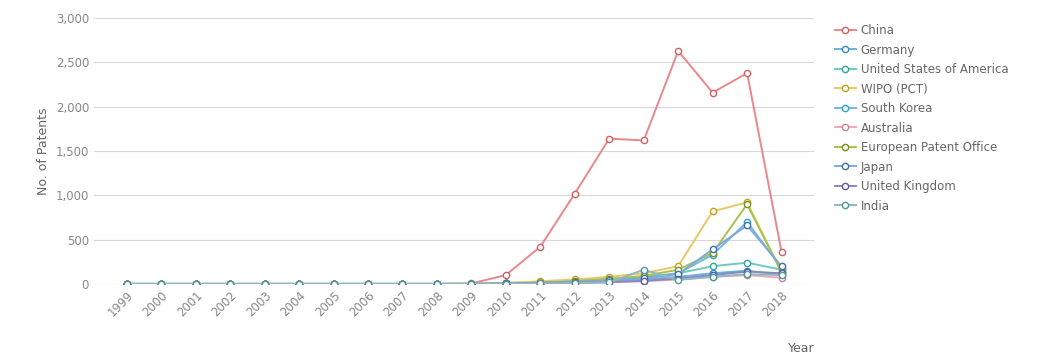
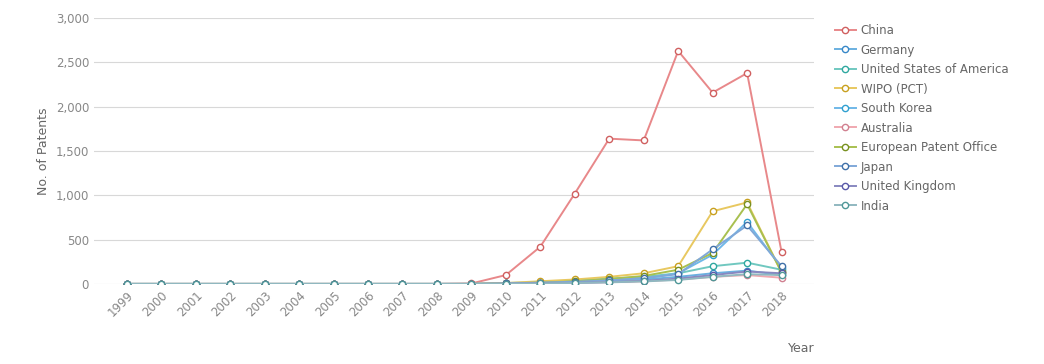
India/2014: 160 -> 30
